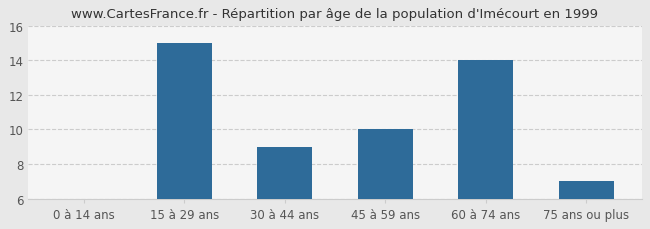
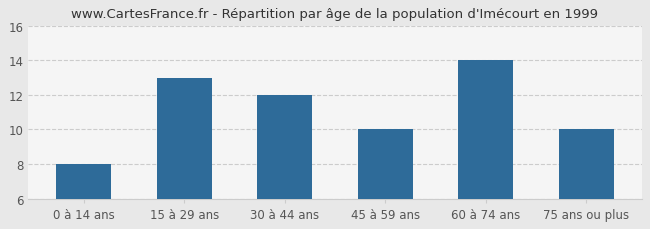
0 à 14 ans: 6 -> 8
15 à 29 ans: 15 -> 13
30 à 44 ans: 9 -> 12
75 ans ou plus: 7 -> 10
